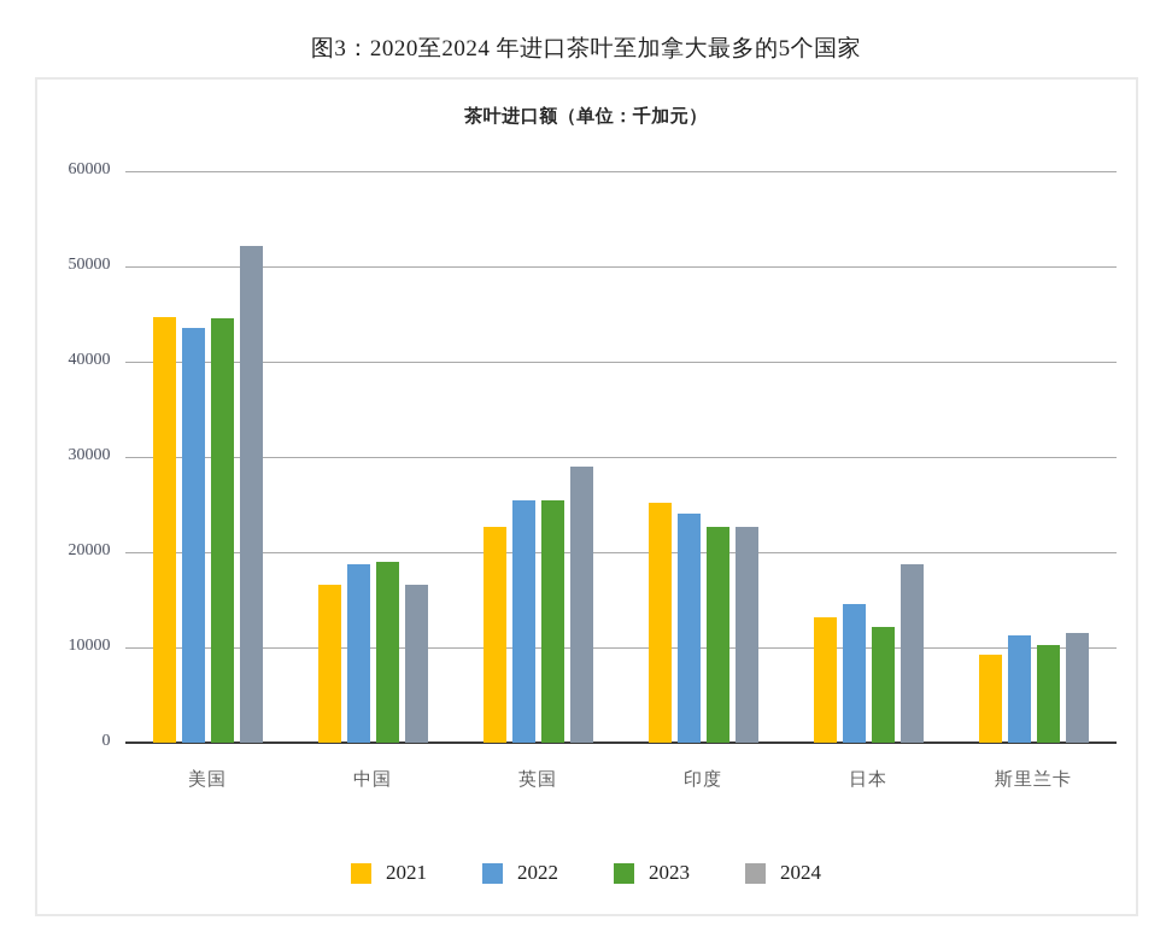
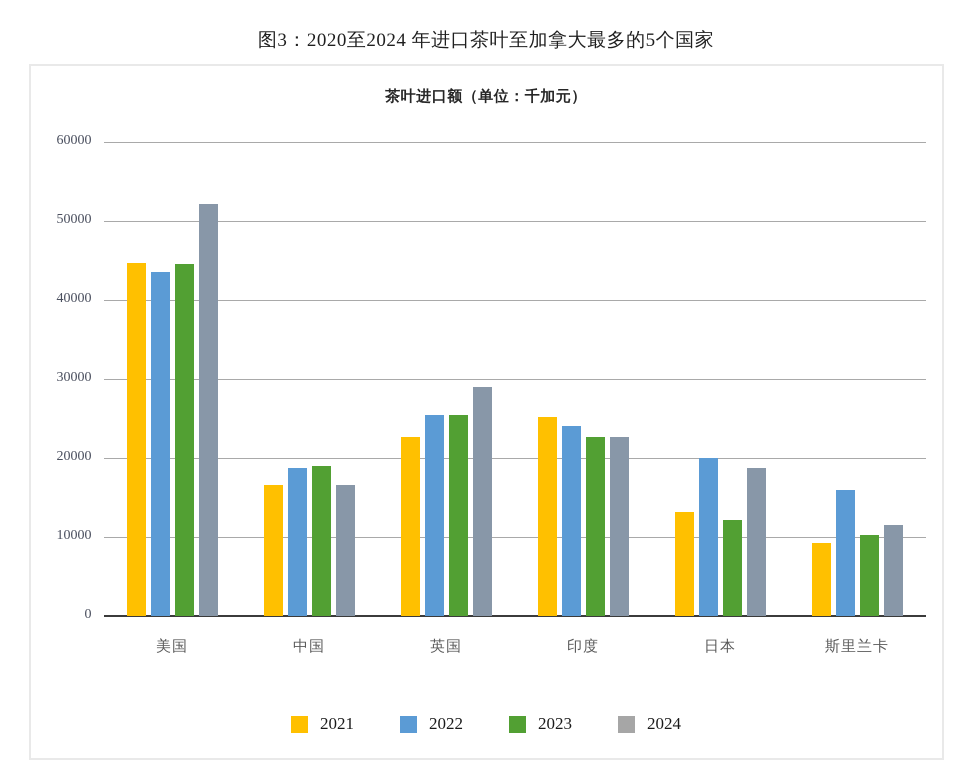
2022/日本: 15000 -> 20000
2022/斯里兰卡: 11000 -> 16000
